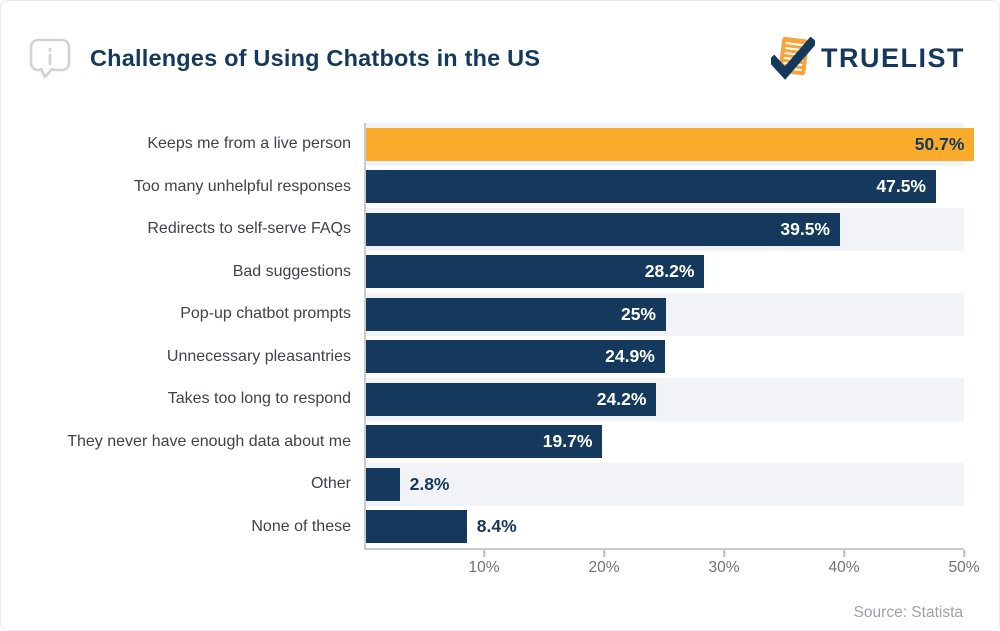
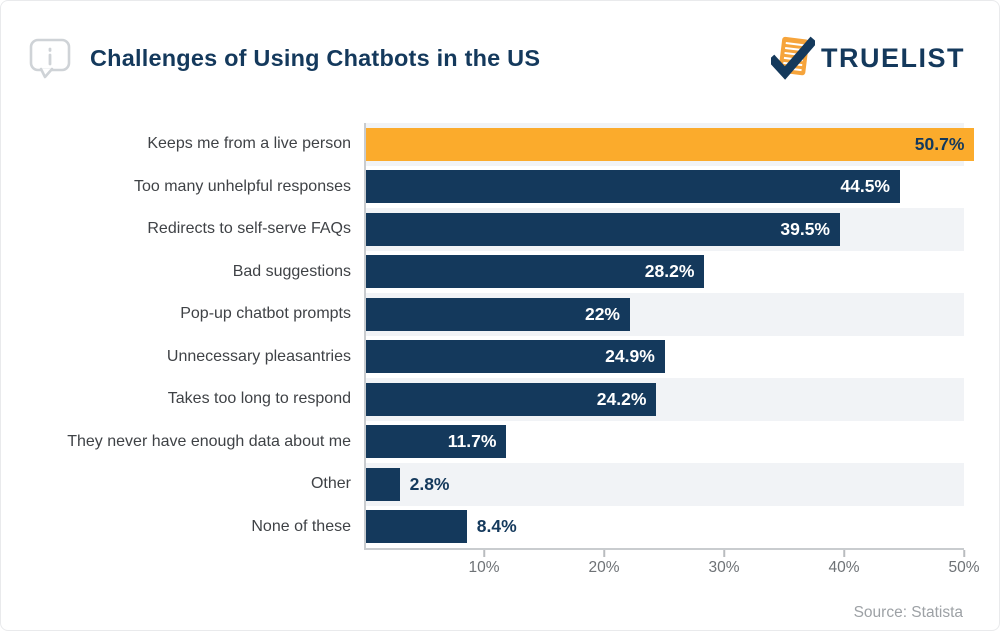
Too many unhelpful responses: 47.5% -> 44.5%
Pop-up chatbot prompts: 25% -> 22%
They never have enough data about me: 19.7% -> 11.7%
